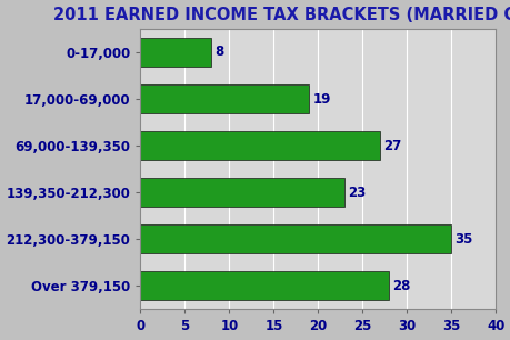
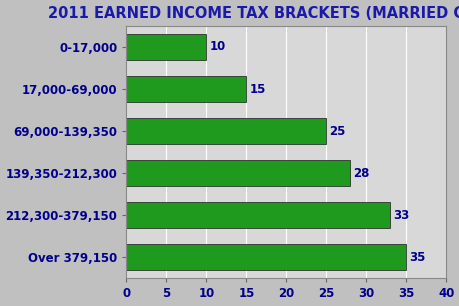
0-17,000: 8 -> 10
17,000-69,000: 19 -> 15
69,000-139,350: 27 -> 25
139,350-212,300: 23 -> 28
212,300-379,150: 35 -> 33
Over 379,150: 28 -> 35
